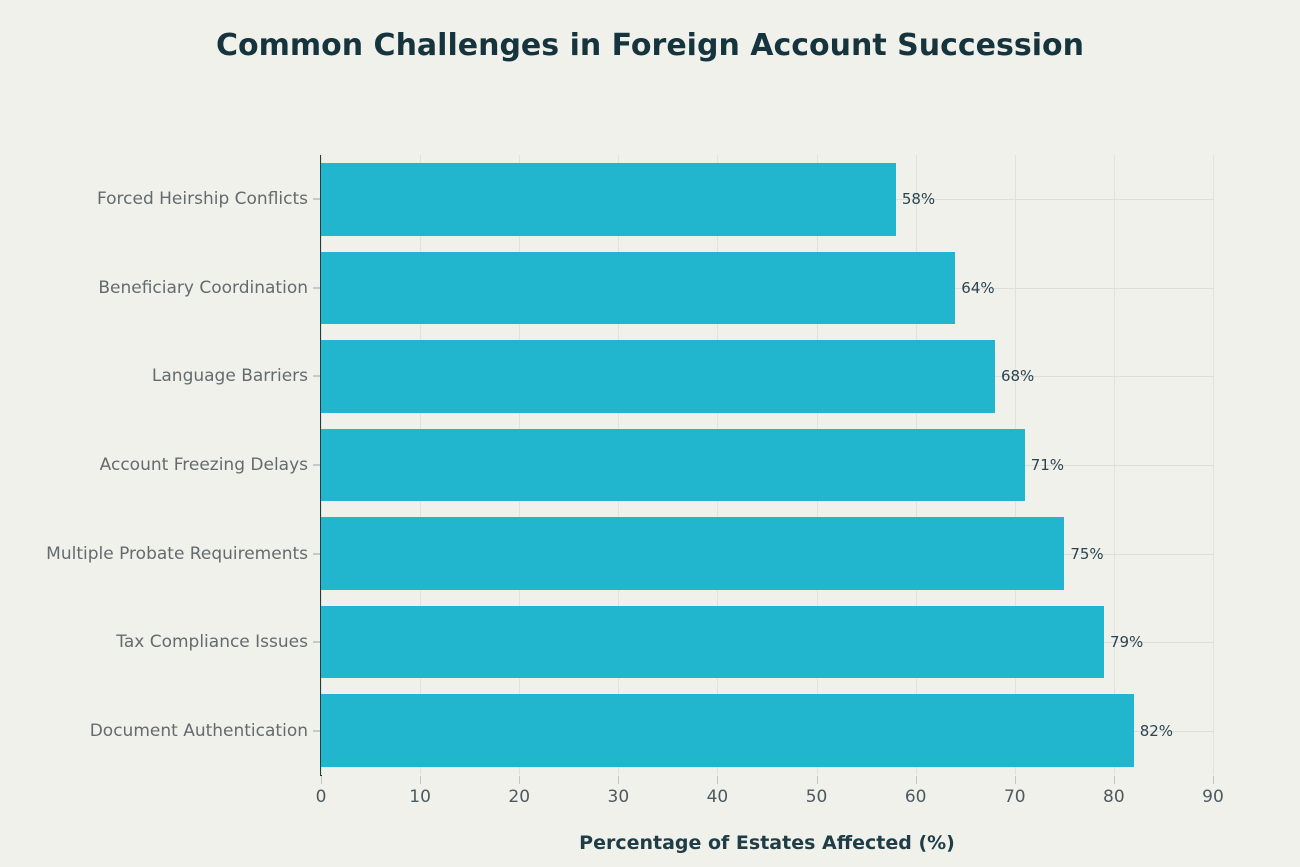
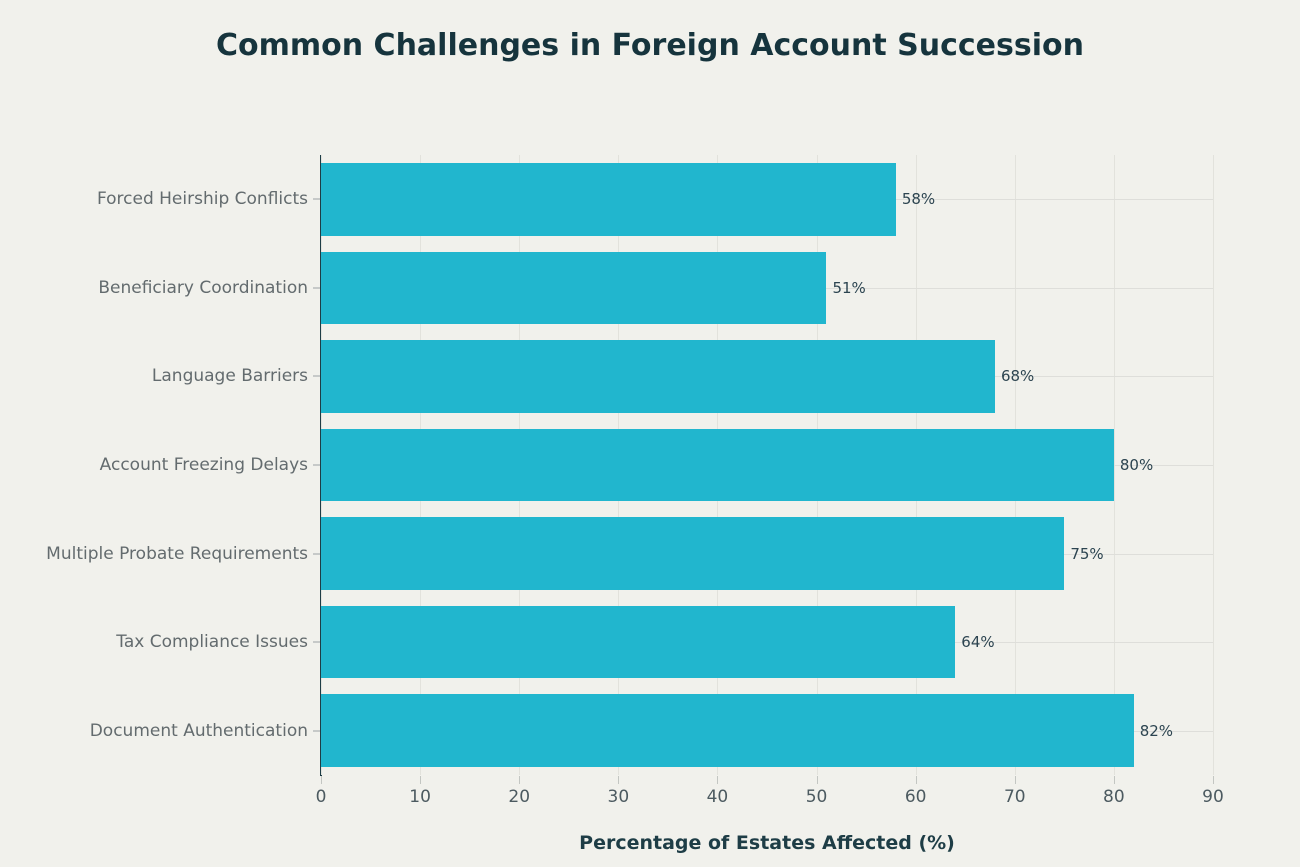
Beneficiary Coordination: 64% -> 51%
Account Freezing Delays: 71% -> 80%
Tax Compliance Issues: 79% -> 64%
